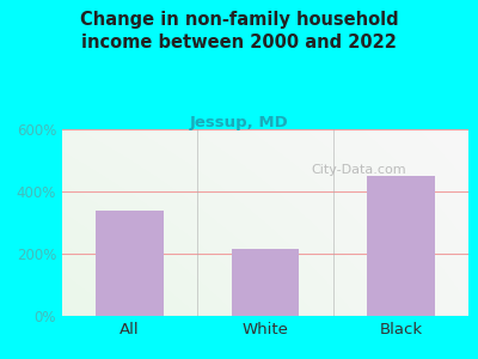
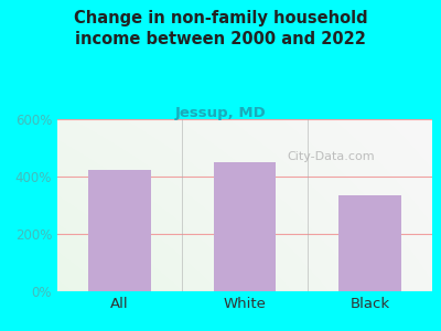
All: 340% -> 425%
White: 215% -> 450%
Black: 450% -> 335%
